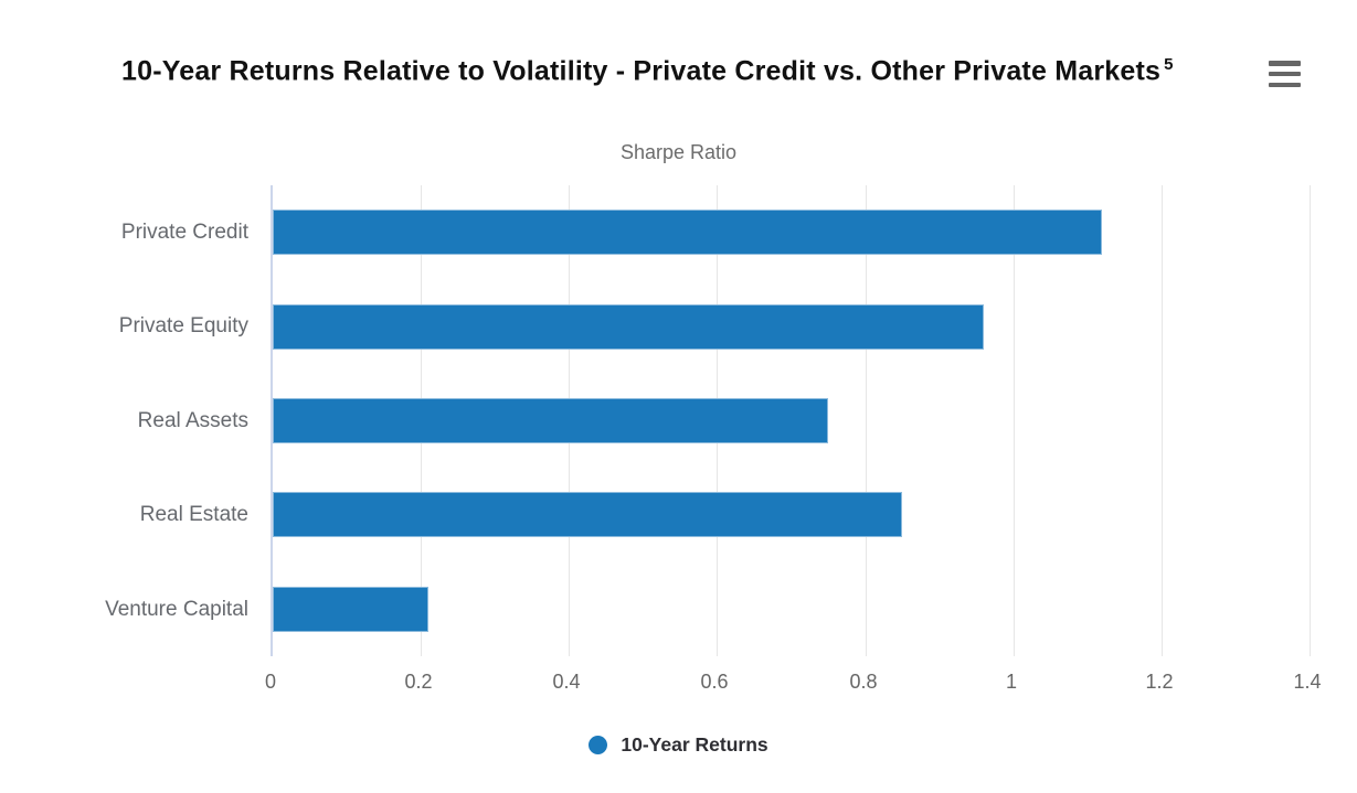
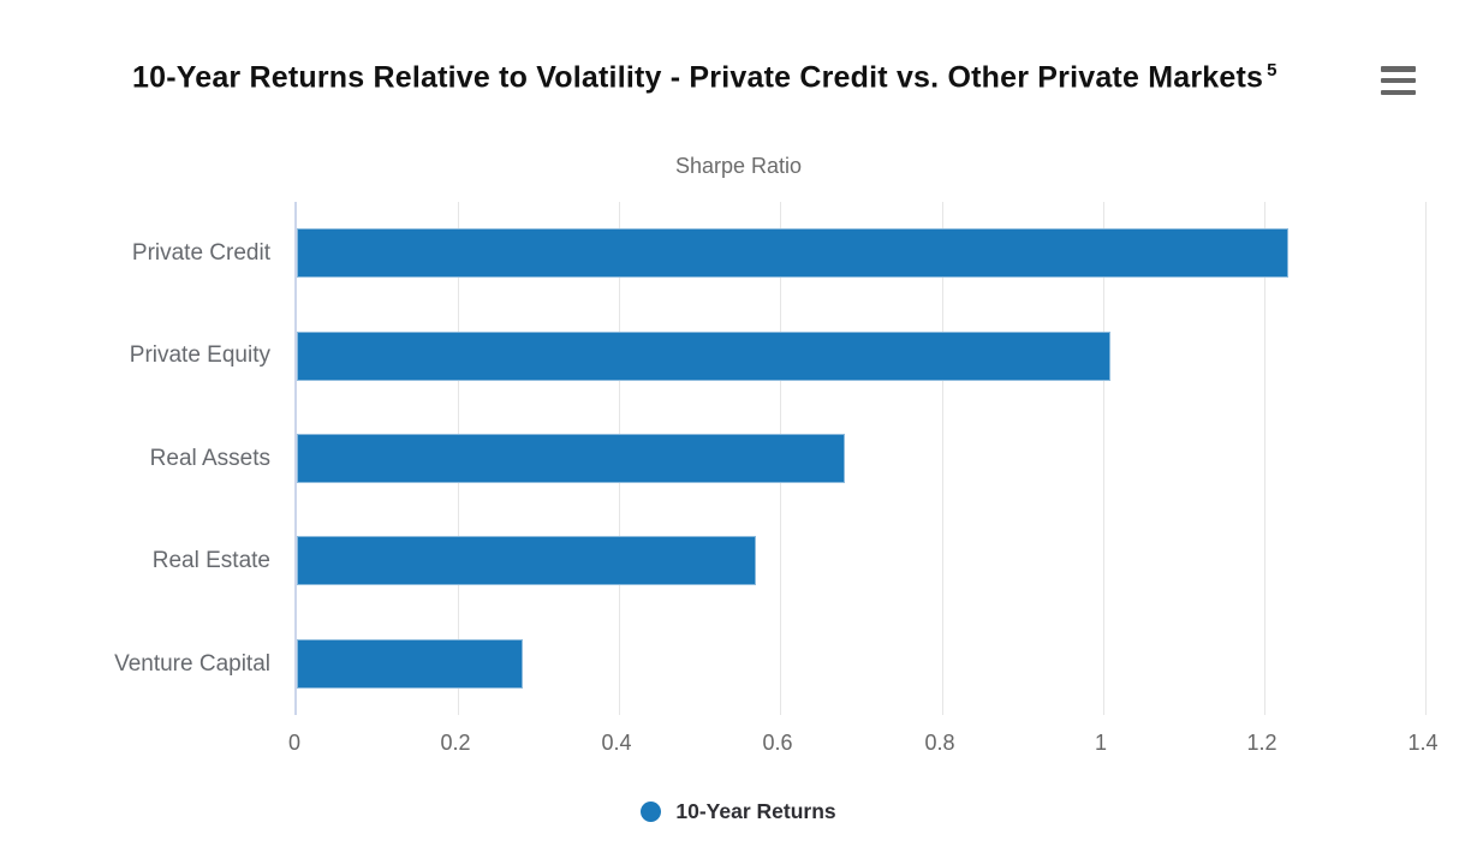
Private Credit: 1.12 -> 1.23
Private Equity: 0.96 -> 1.01
Real Assets: 0.75 -> 0.68
Real Estate: 0.85 -> 0.57
Venture Capital: 0.21 -> 0.28
